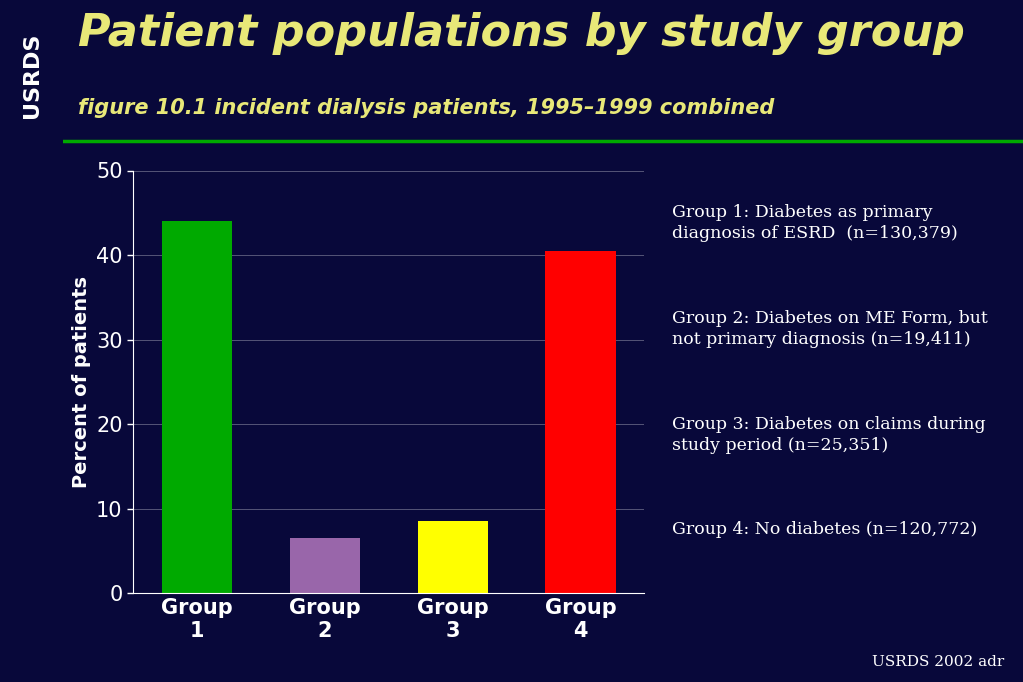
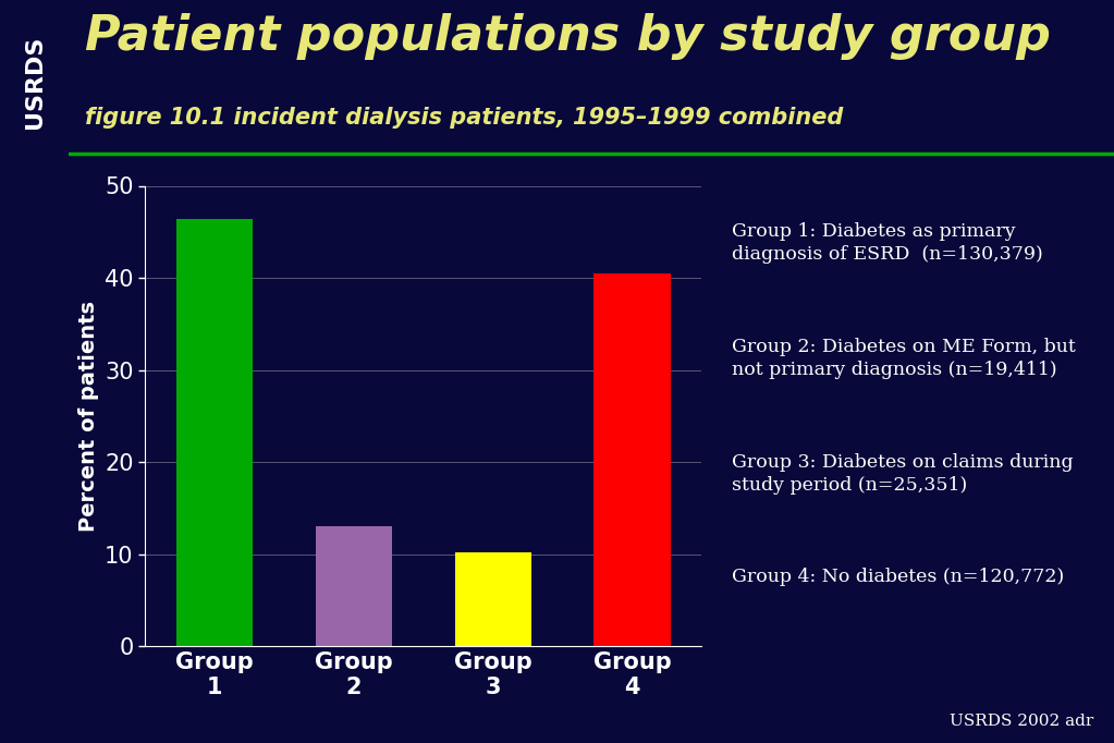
Group 1: 44.0 -> 46.4
Group 2: 6.5 -> 13.0
Group 3: 8.5 -> 10.2
